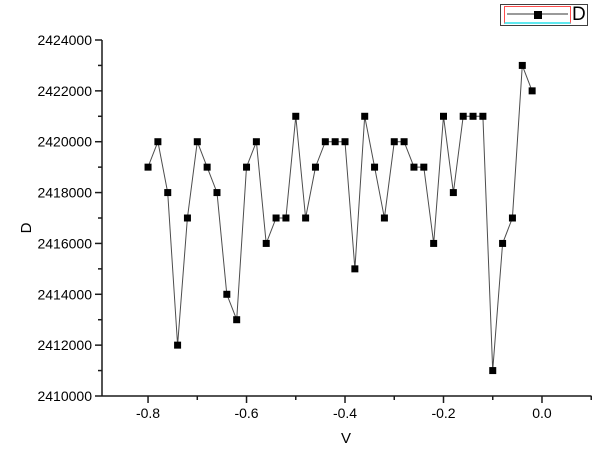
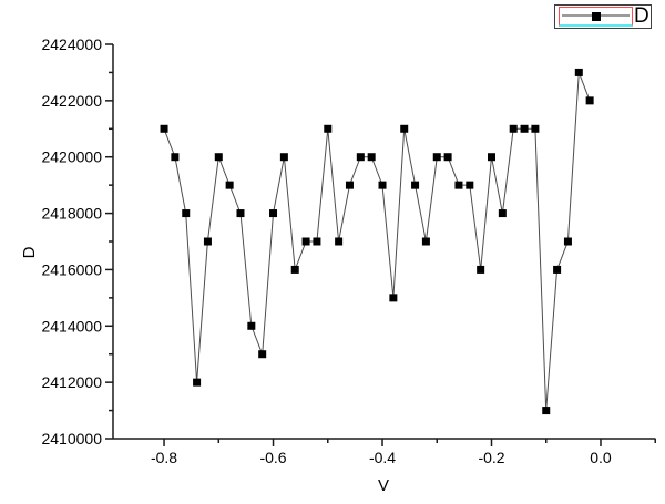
-0.8: 2419000 -> 2421000
-0.6: 2419000 -> 2418000
-0.4: 2420000 -> 2419000
-0.2: 2421000 -> 2420000
